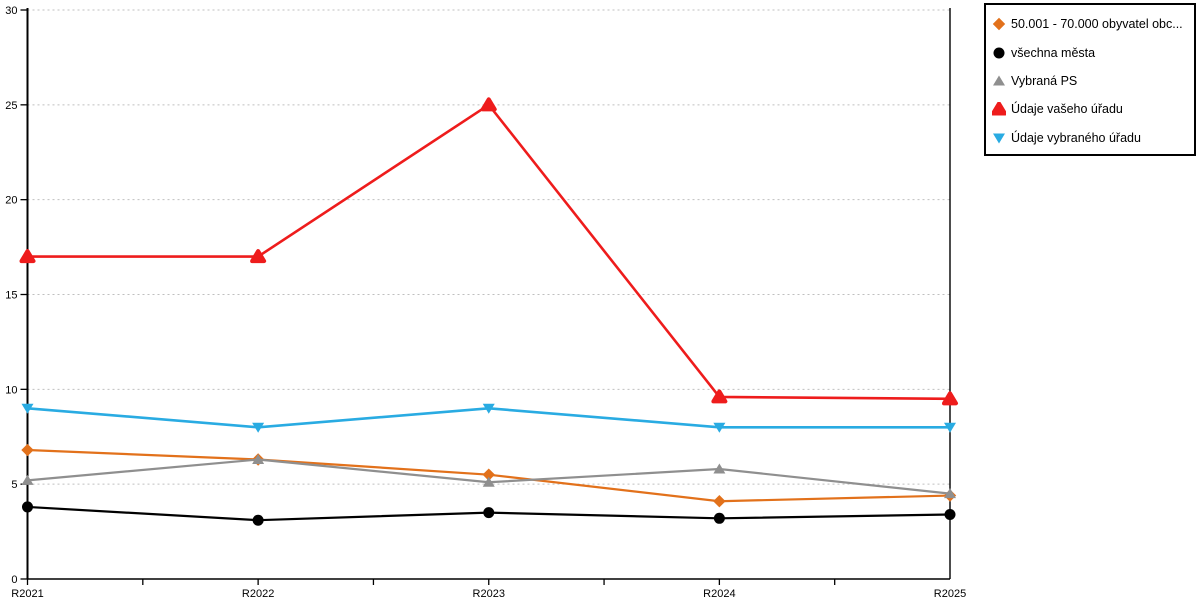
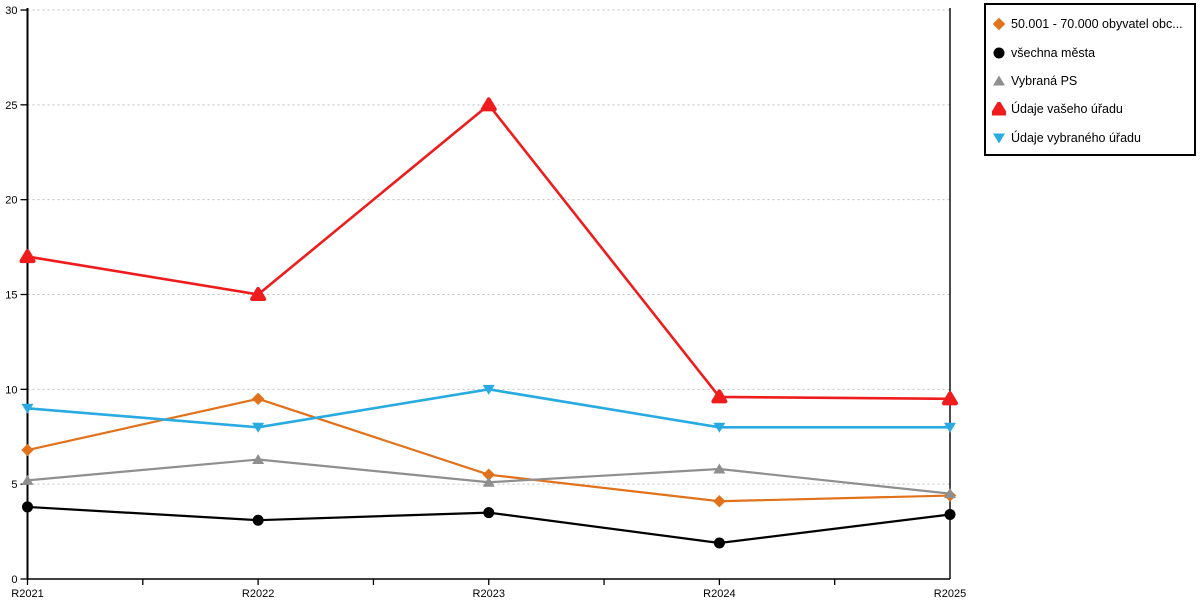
50.001 - 70.000 obyvatel obc.../R2022: 6.3 -> 9.5
Údaje vašeho úřadu/R2022: 17.0 -> 15.0
Údaje vybraného úřadu/R2023: 9 -> 10
všechna města/R2024: 3.2 -> 1.9
